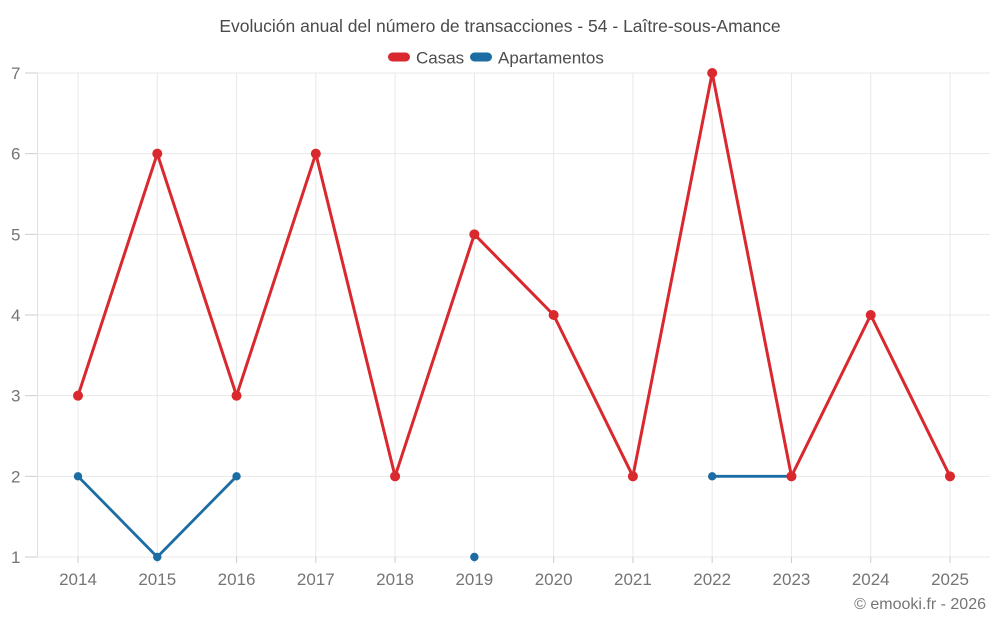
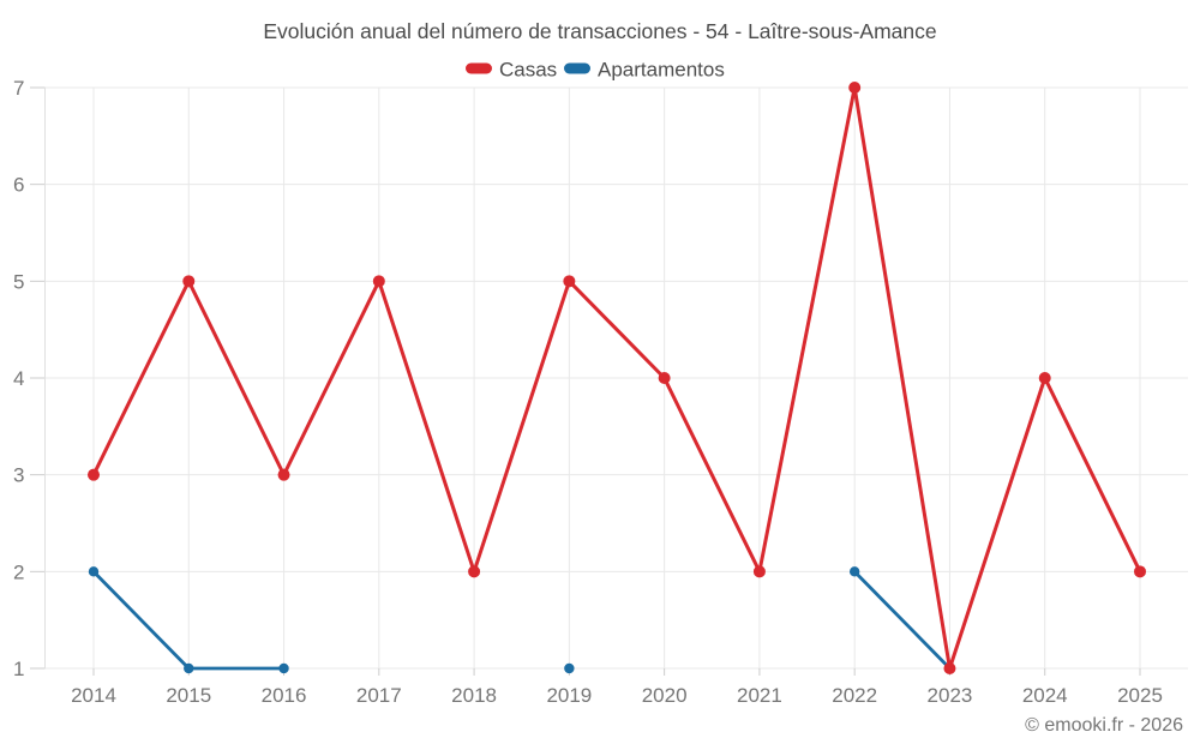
Casas/2015: 6 -> 5
Apartamentos/2016: 2 -> 1
Casas/2017: 6 -> 5
Casas/2023: 2 -> 1
Apartamentos/2023: 2 -> 1
